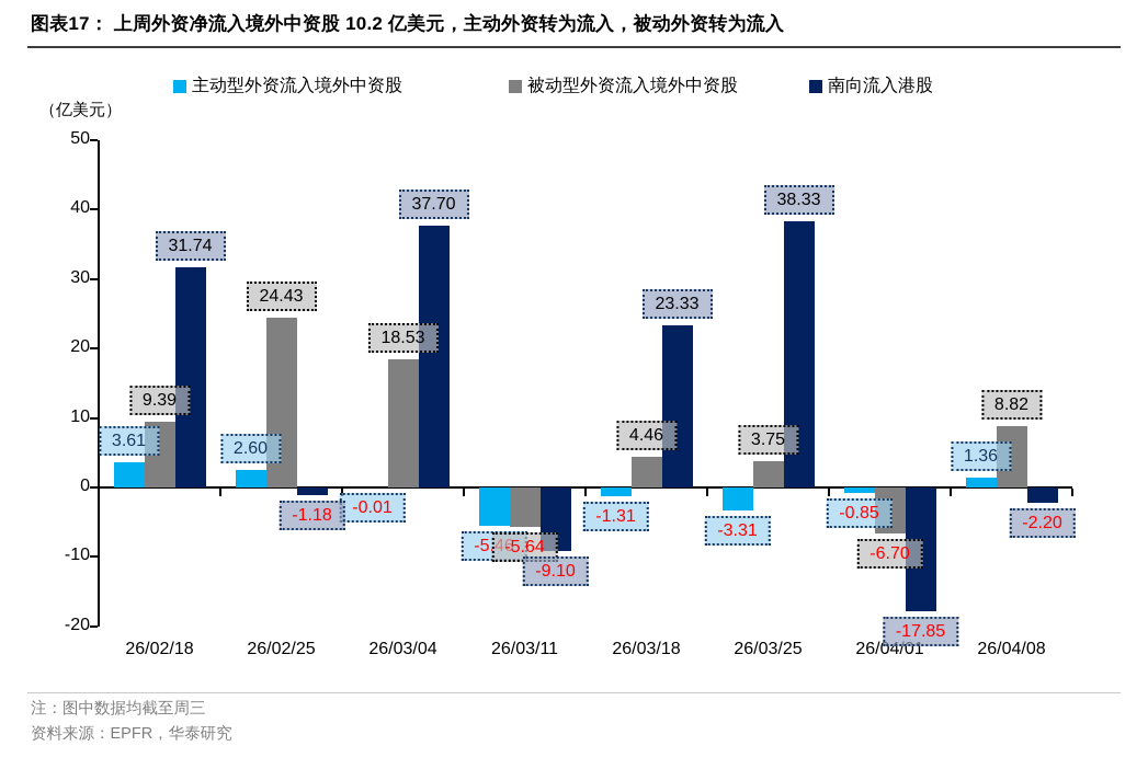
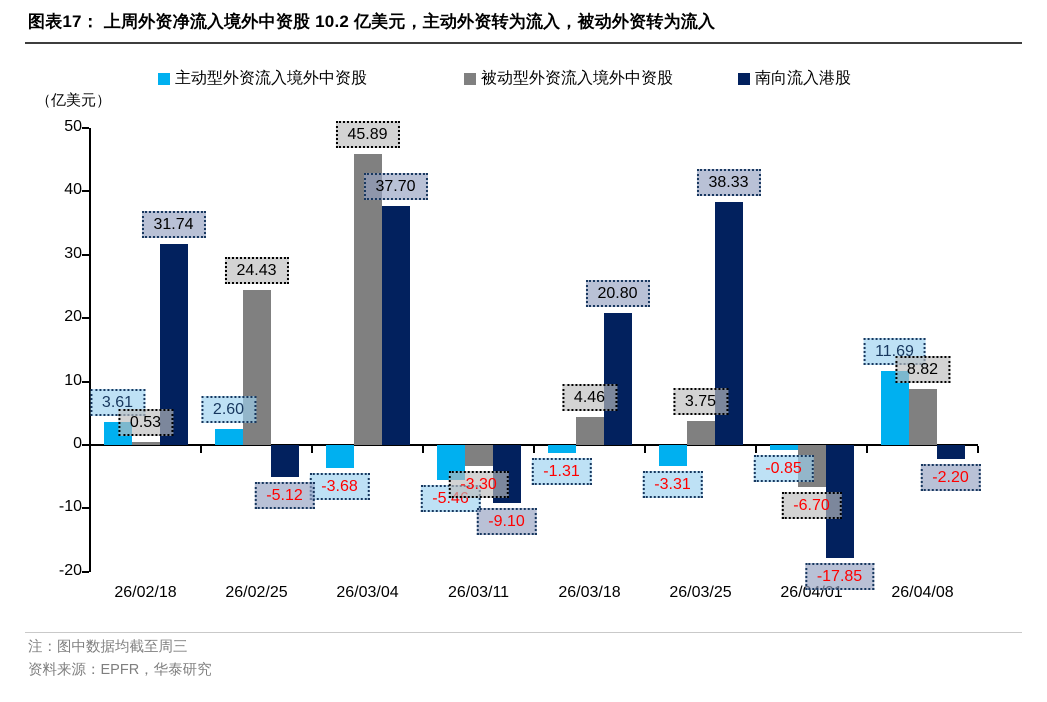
被动型外资流入境外中资股/26/02/18: 9.39 -> 0.53
南向流入港股/26/02/25: -1.18 -> -5.12
主动型外资流入境外中资股/26/03/04: -0.01 -> -3.68
被动型外资流入境外中资股/26/03/04: 18.53 -> 45.89
被动型外资流入境外中资股/26/03/11: -5.64 -> -3.30
南向流入港股/26/03/18: 23.33 -> 20.80
主动型外资流入境外中资股/26/04/08: 1.36 -> 11.69
